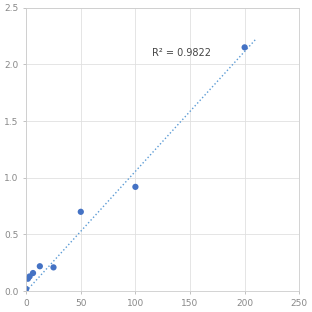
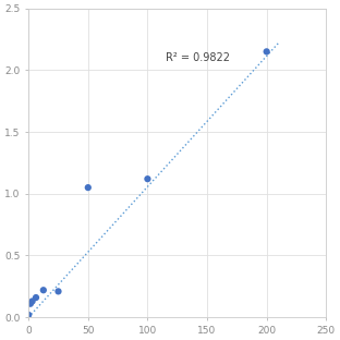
50: 0.70 -> 1.05
100: 0.92 -> 1.12
